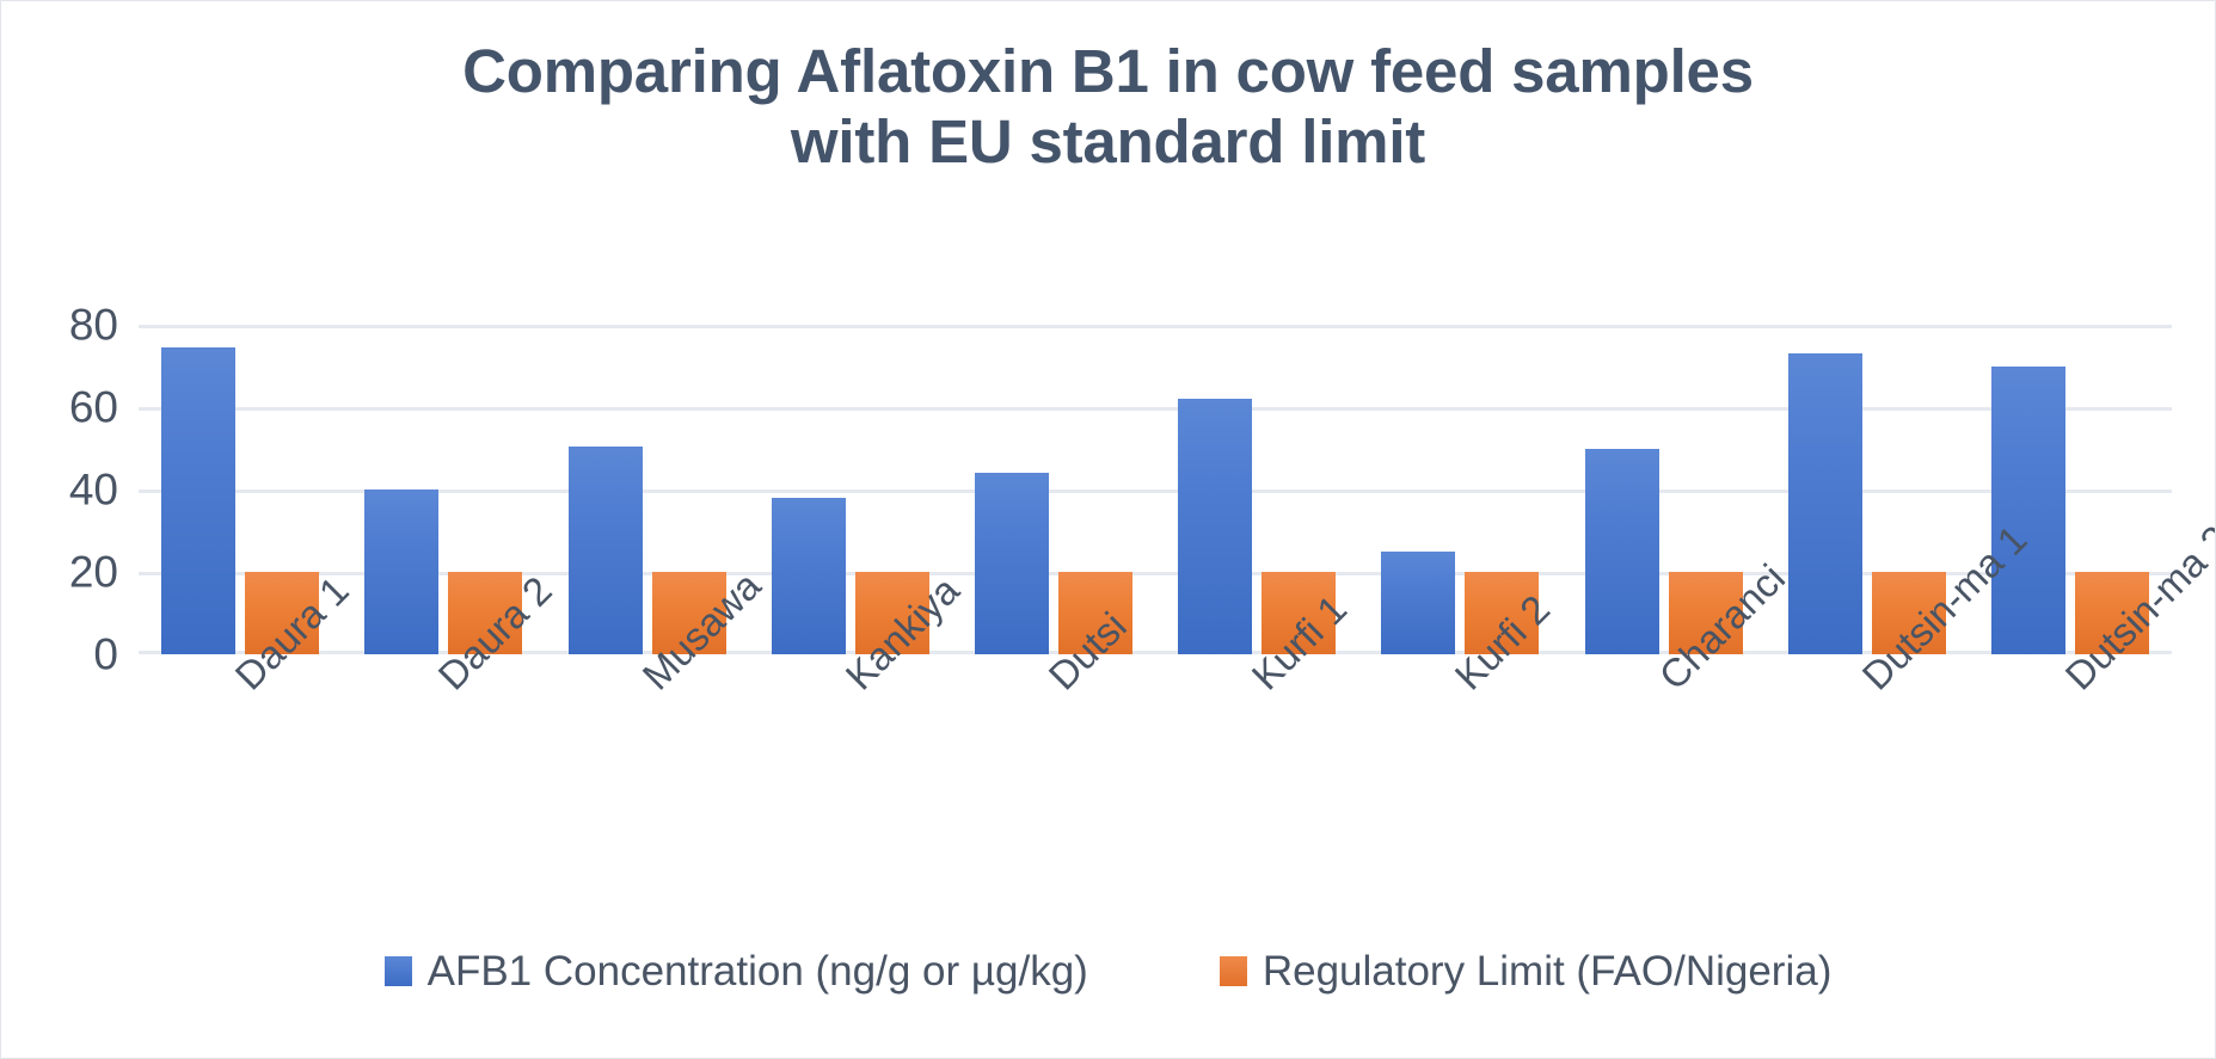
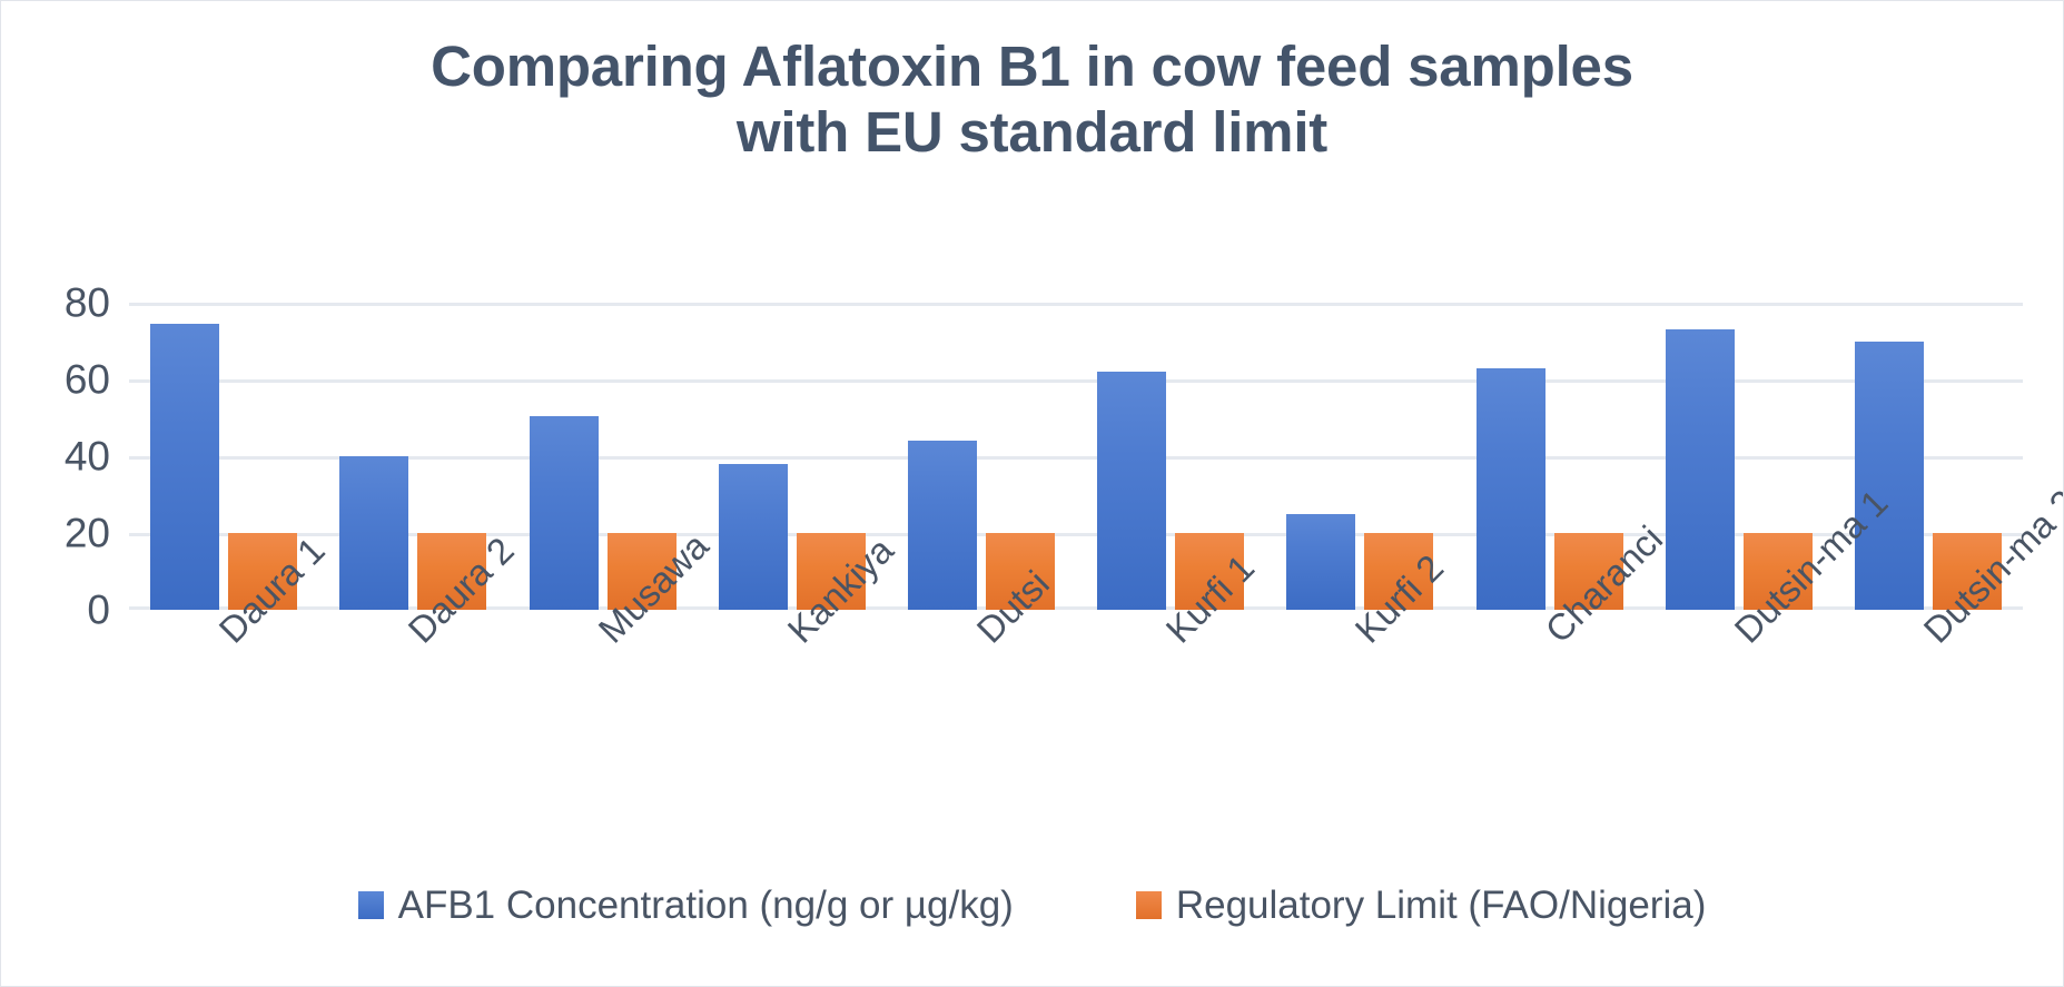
AFB1 Concentration (ng/g or µg/kg)/Charanci: 50 -> 63
